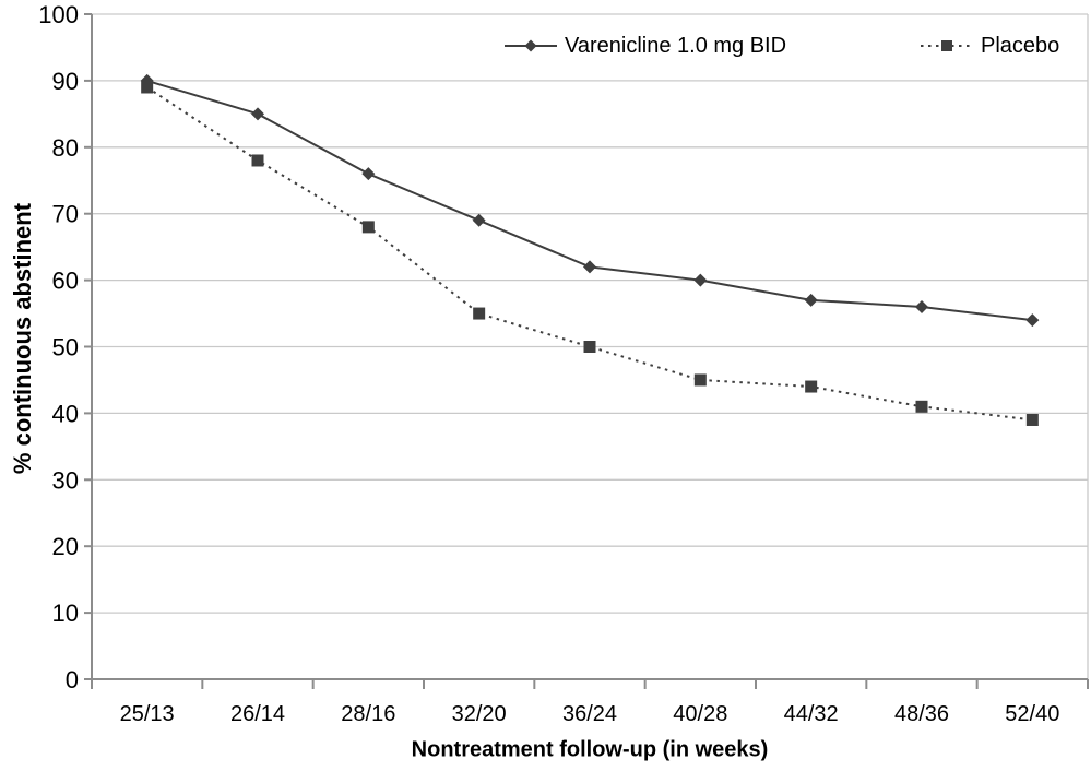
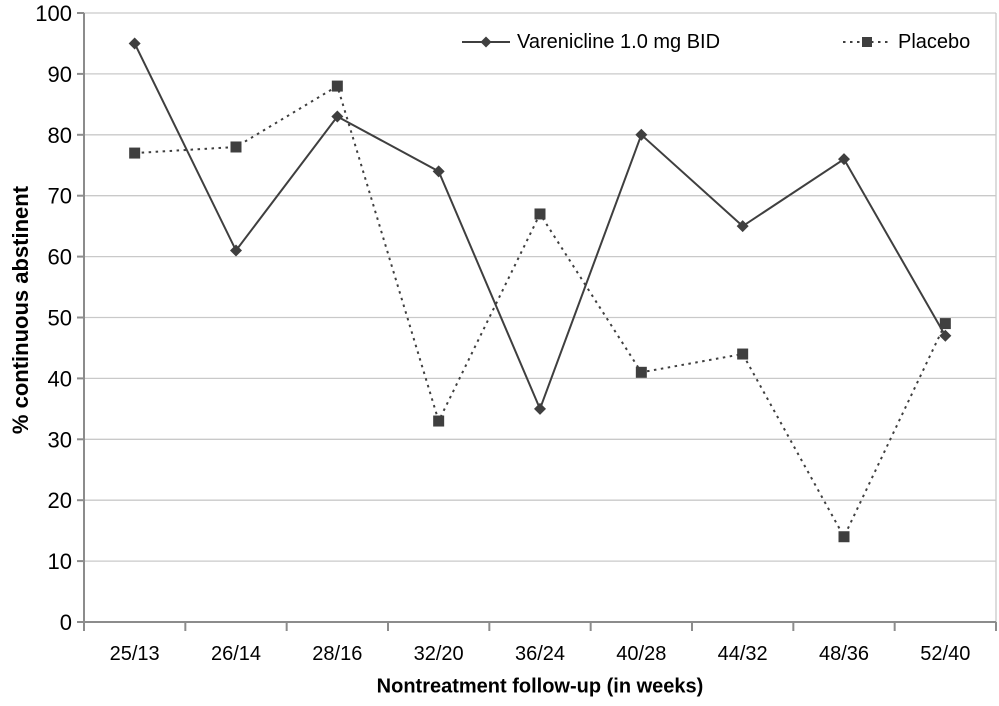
Varenicline 1.0 mg BID/25/13: 90 -> 95
Placebo/25/13: 89 -> 77
Varenicline 1.0 mg BID/26/14: 85 -> 61
Varenicline 1.0 mg BID/28/16: 76 -> 83
Placebo/28/16: 68 -> 88
Varenicline 1.0 mg BID/32/20: 69 -> 74
Placebo/32/20: 55 -> 33
Varenicline 1.0 mg BID/36/24: 62 -> 35
Placebo/36/24: 50 -> 67
Varenicline 1.0 mg BID/40/28: 60 -> 80
Placebo/40/28: 45 -> 41
Varenicline 1.0 mg BID/44/32: 57 -> 65
Varenicline 1.0 mg BID/48/36: 56 -> 76
Placebo/48/36: 41 -> 14
Varenicline 1.0 mg BID/52/40: 54 -> 47
Placebo/52/40: 39 -> 49
